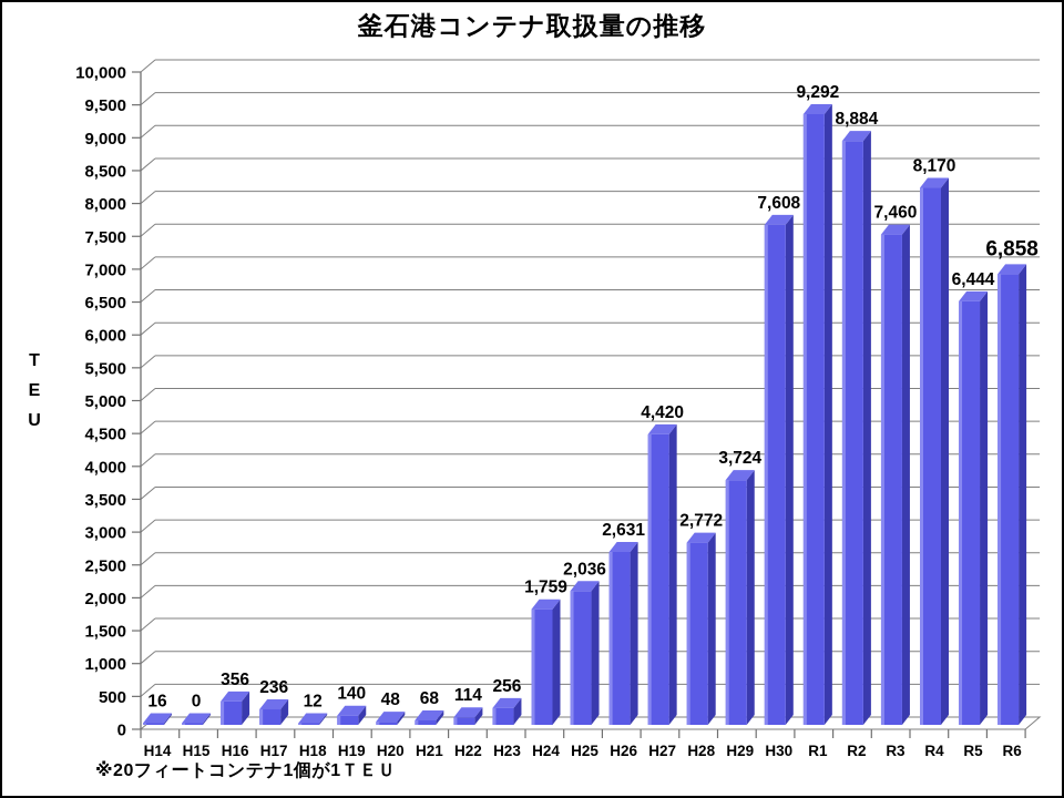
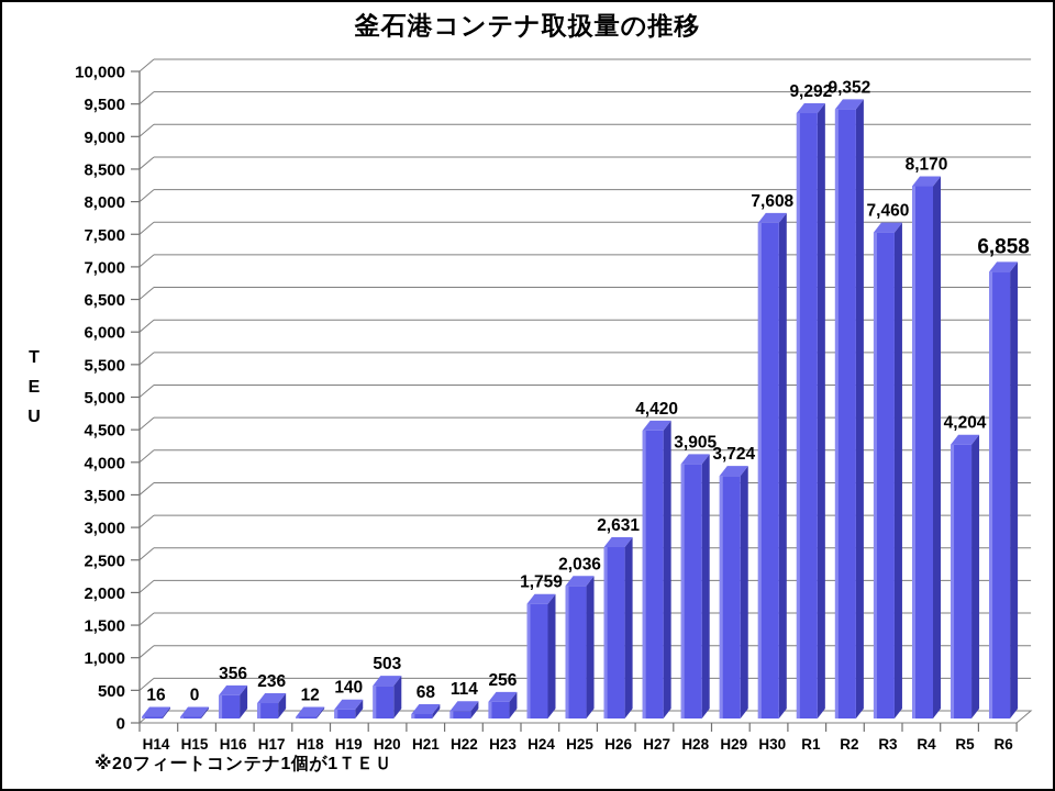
H20: 48 -> 503
H28: 2,772 -> 3,905
R2: 8,884 -> 9,352
R5: 6,444 -> 4,204
